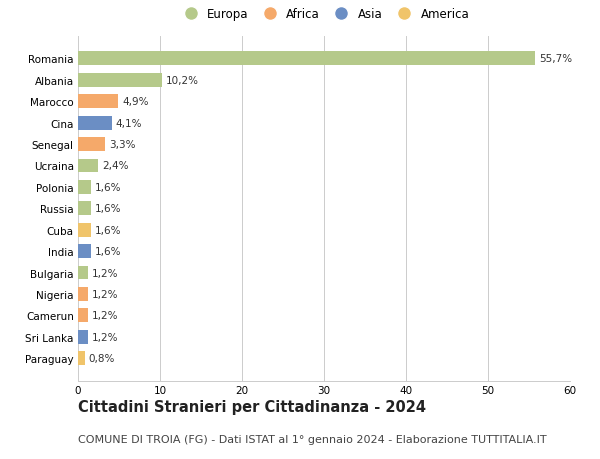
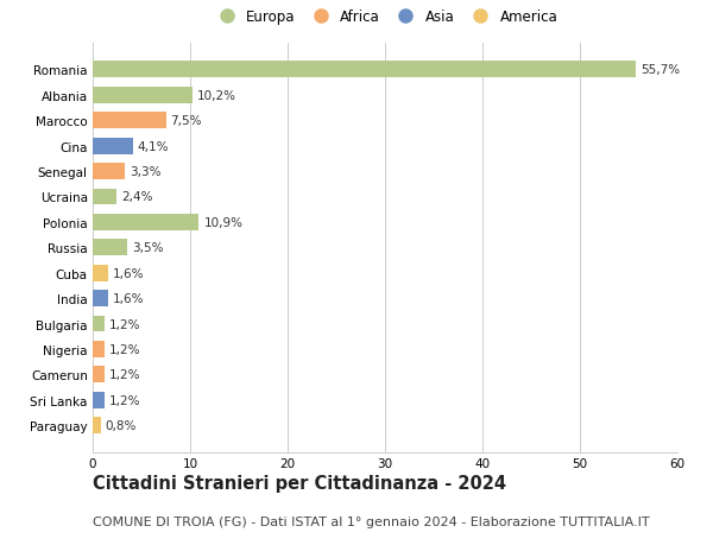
Marocco: 4,9% -> 7,5%
Polonia: 1,6% -> 10,9%
Russia: 1,6% -> 3,5%
